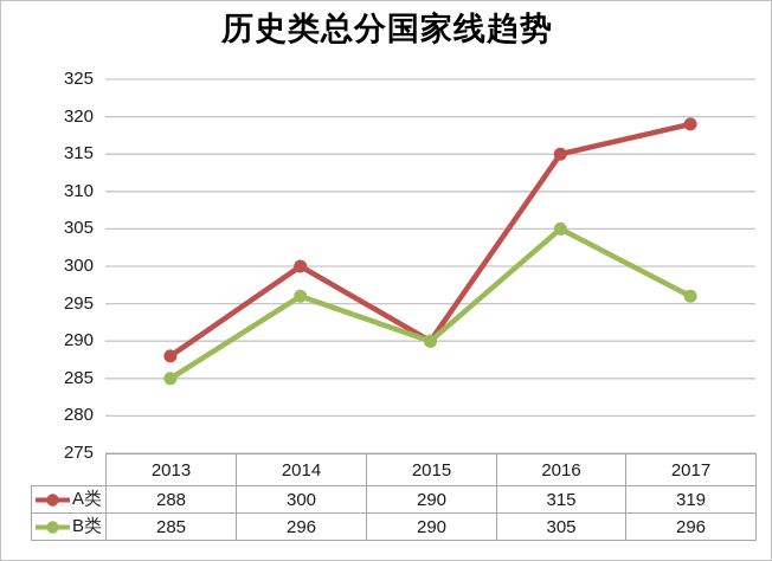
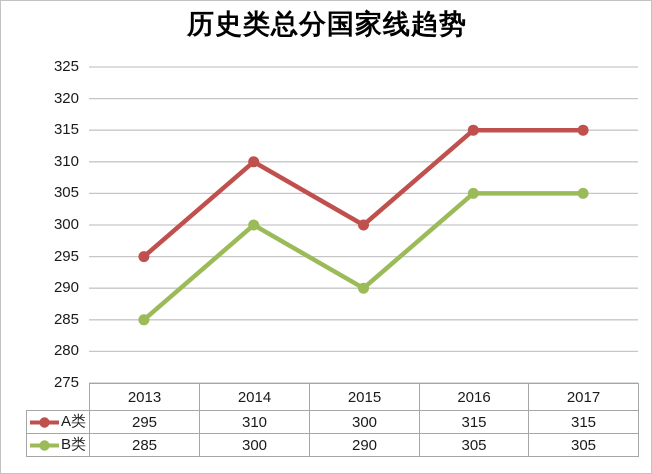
A类/2013: 288 -> 295
A类/2014: 300 -> 310
B类/2014: 296 -> 300
A类/2015: 290 -> 300
A类/2017: 319 -> 315
B类/2017: 296 -> 305
